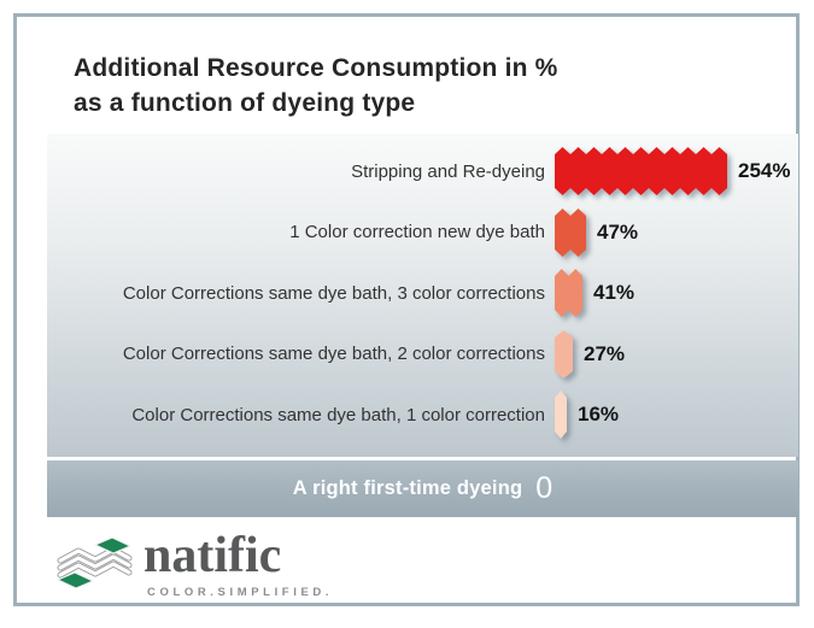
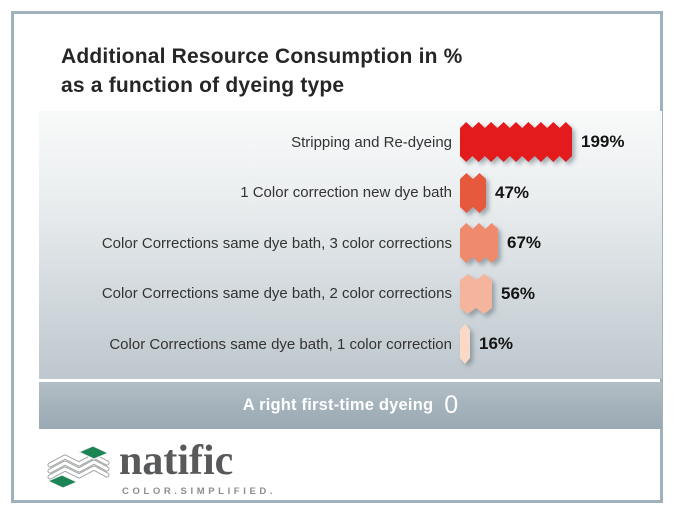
Stripping and Re-dyeing: 254% -> 199%
Color Corrections same dye bath, 3 color corrections: 41% -> 67%
Color Corrections same dye bath, 2 color corrections: 27% -> 56%
